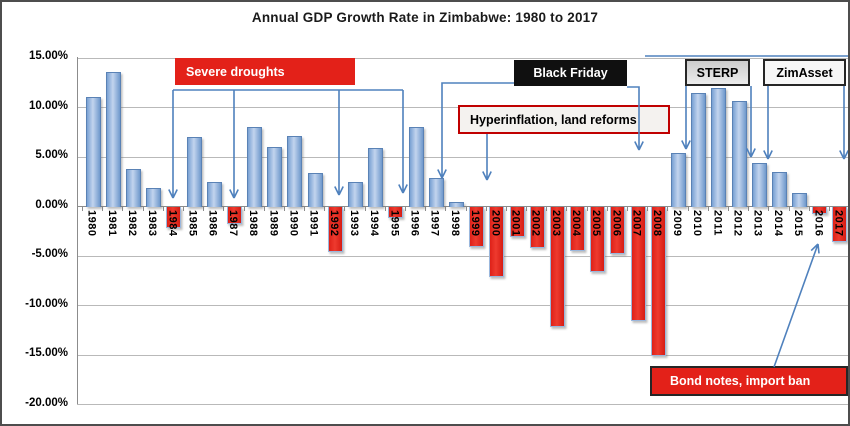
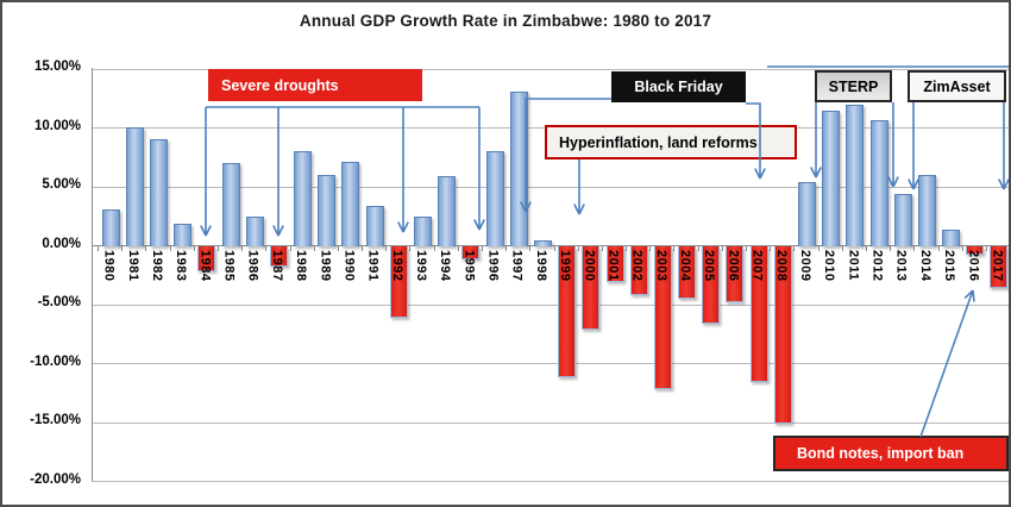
1980: 11% -> 3%
1981: 14% -> 10%
1982: 4% -> 9%
1992: -4% -> -6%
1997: 3% -> 13%
1999: -4% -> -11%
2014: 3% -> 6%
